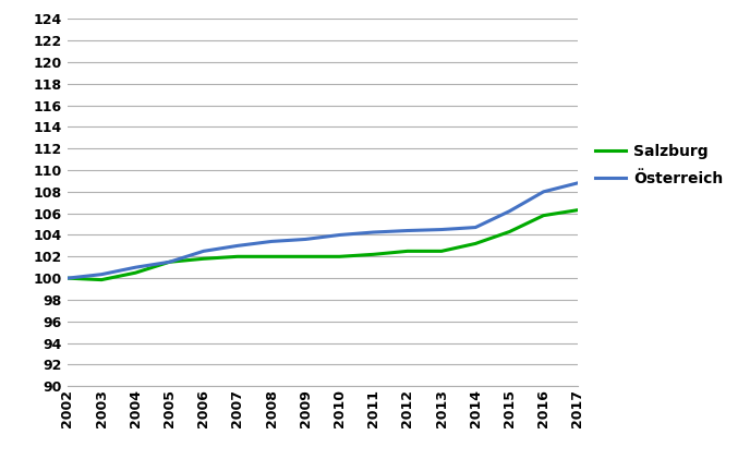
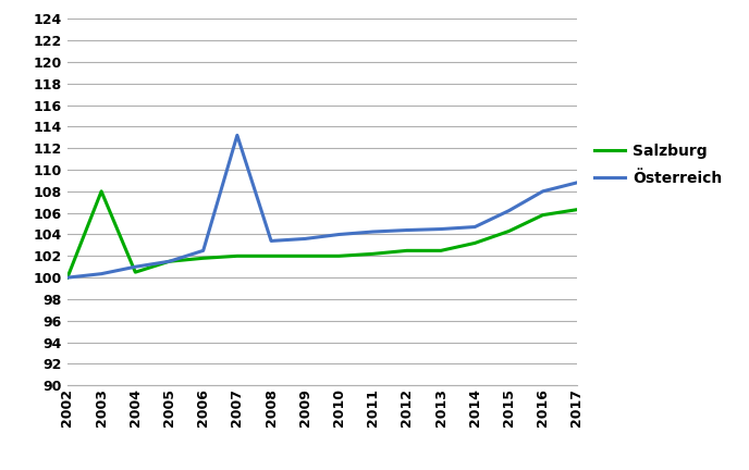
Salzburg/2003: 99.8 -> 108.0
Österreich/2007: 103.0 -> 113.2
